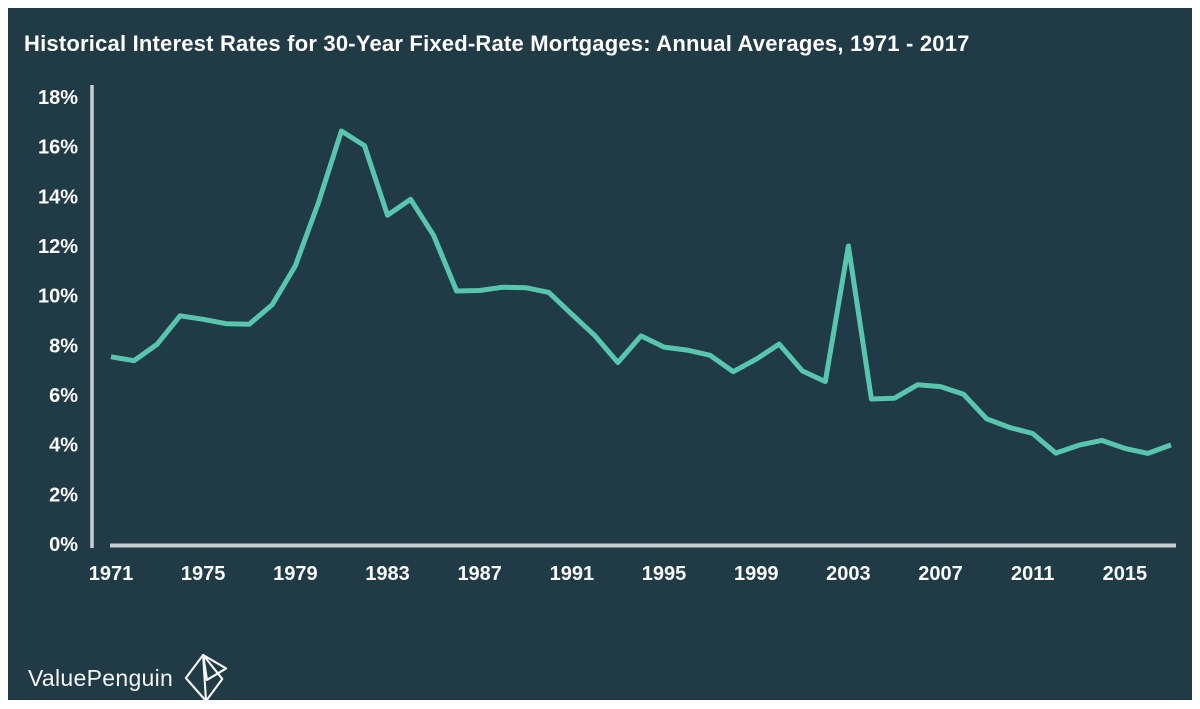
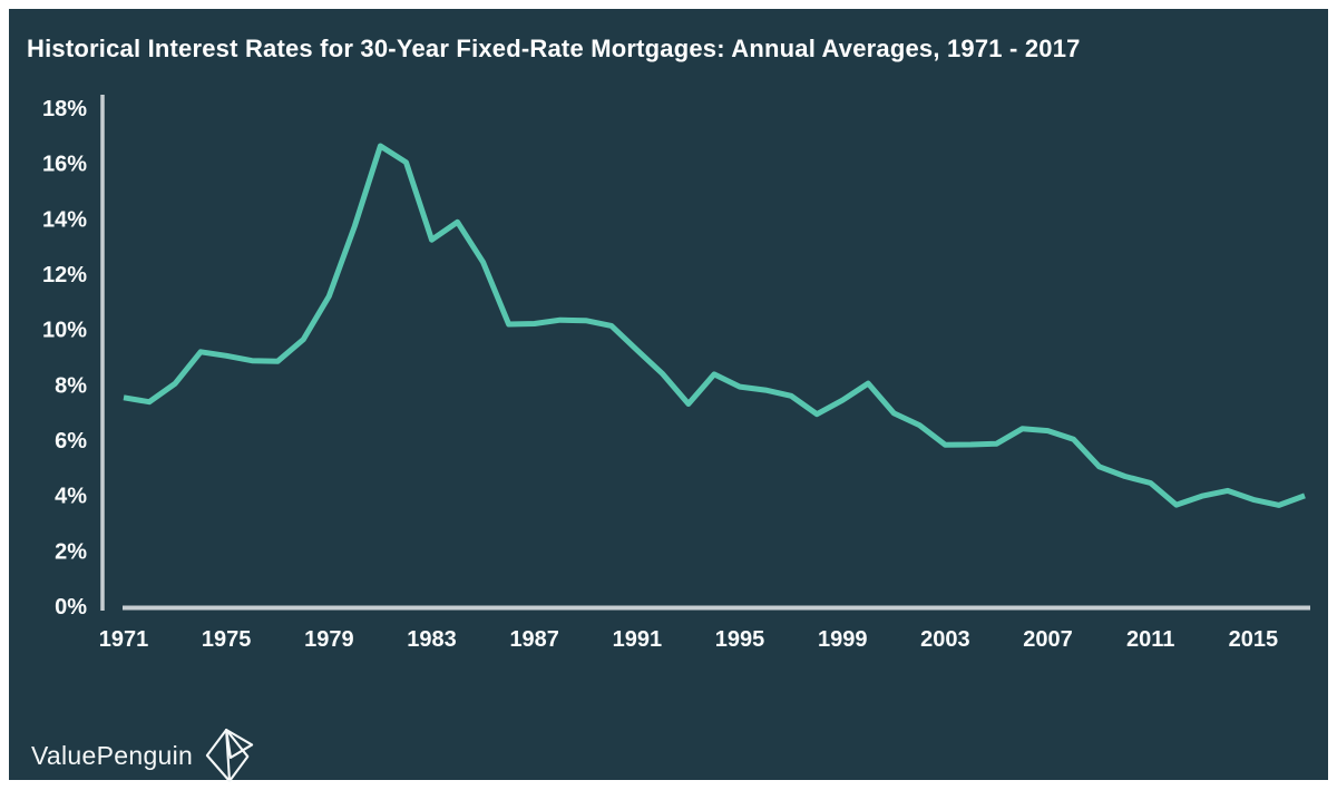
2003: 12.0% -> 5.8%
